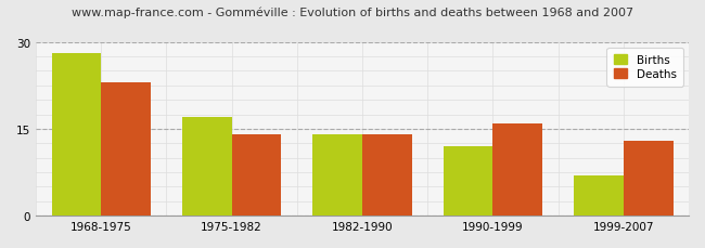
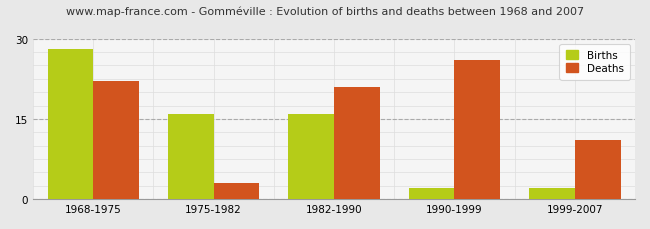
Deaths/1968-1975: 23 -> 22
Births/1975-1982: 17 -> 16
Deaths/1975-1982: 14 -> 3
Births/1982-1990: 14 -> 16
Deaths/1982-1990: 14 -> 21
Births/1990-1999: 12 -> 2
Deaths/1990-1999: 16 -> 26
Births/1999-2007: 7 -> 2
Deaths/1999-2007: 13 -> 11
